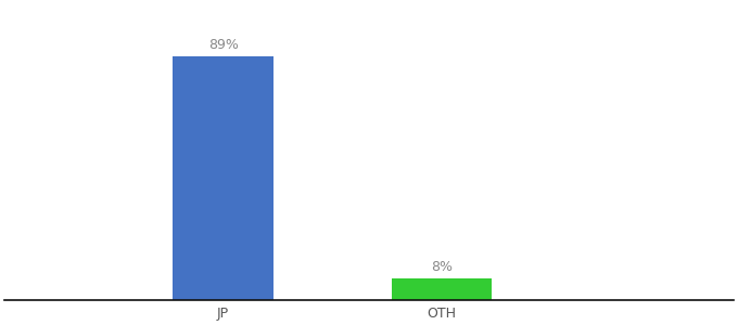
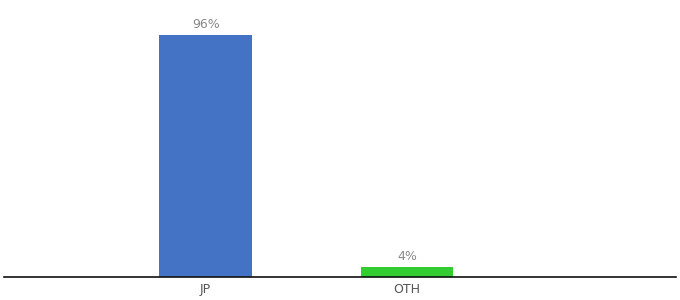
JP: 89% -> 96%
OTH: 8% -> 4%
